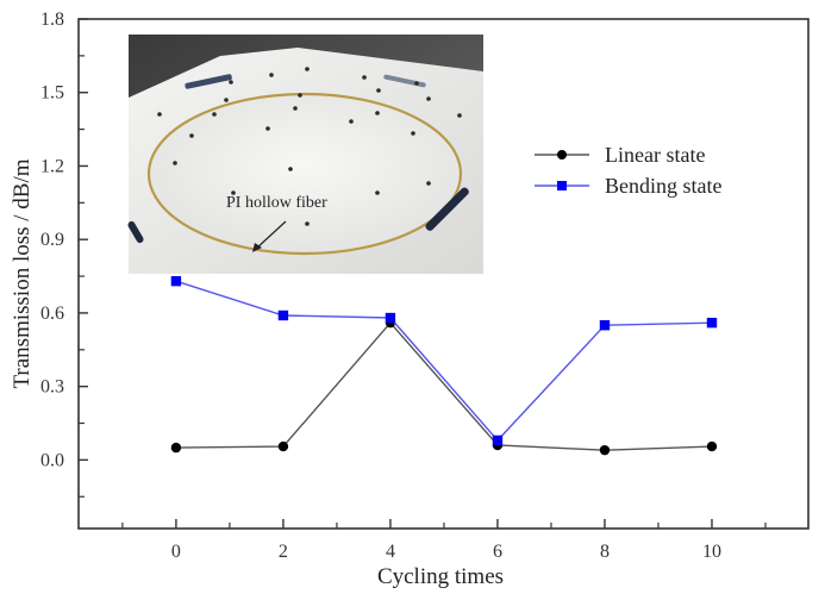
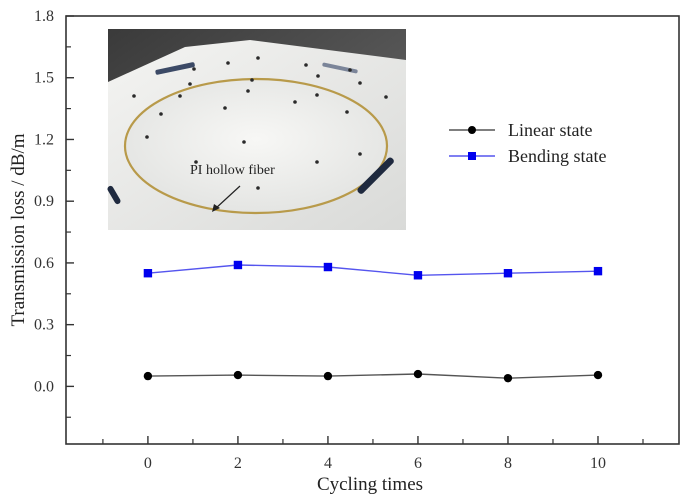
Bending state/0: 0.73 -> 0.55
Linear state/4: 0.56 -> 0.05
Bending state/6: 0.08 -> 0.54
